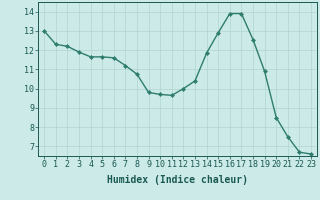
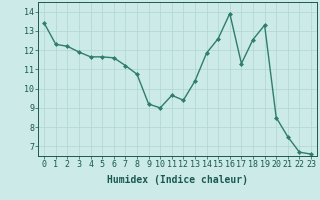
0: 13.0 -> 13.4
9: 9.8 -> 9.2
10: 9.7 -> 9.0
12: 10.0 -> 9.4
15: 12.9 -> 12.6
17: 13.9 -> 11.3
19: 10.9 -> 13.3
